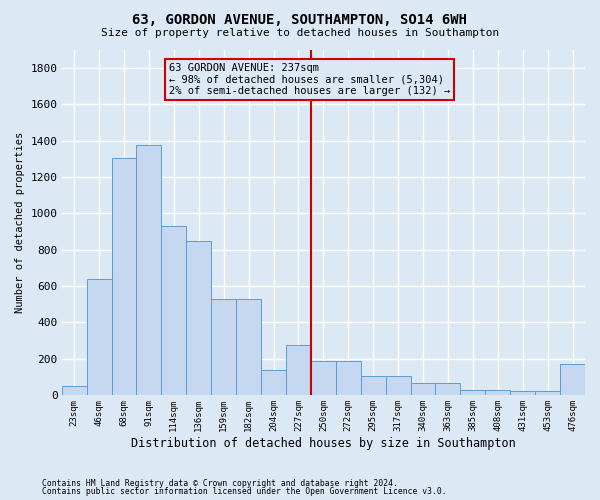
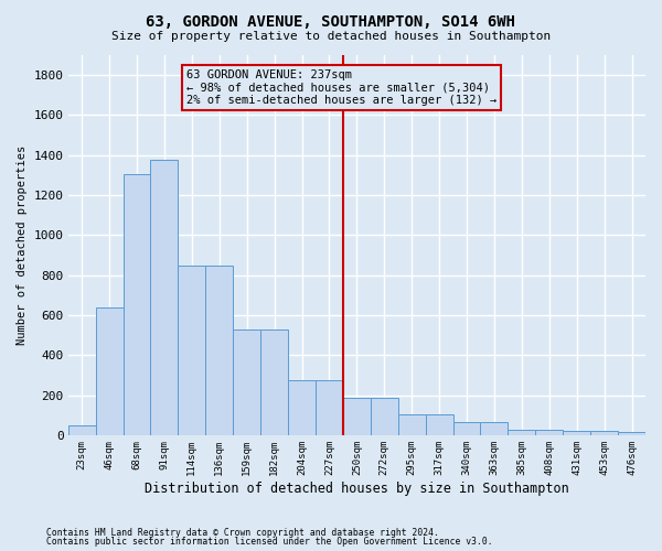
114sqm: 930 -> 850
204sqm: 140 -> 280
476sqm: 170 -> 20
